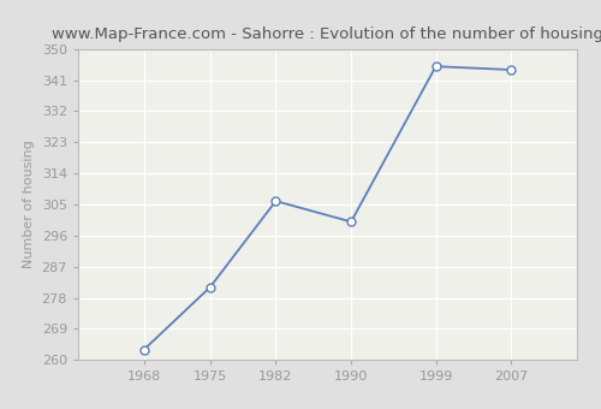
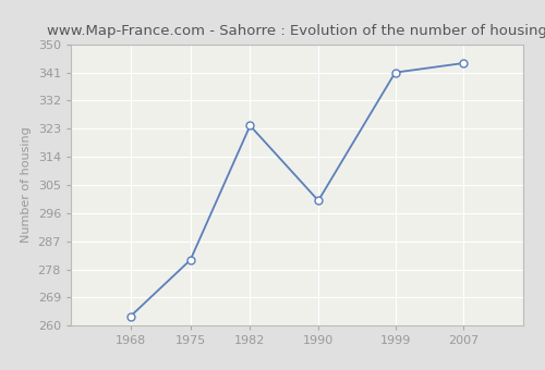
1982: 306 -> 324
1999: 345 -> 341
